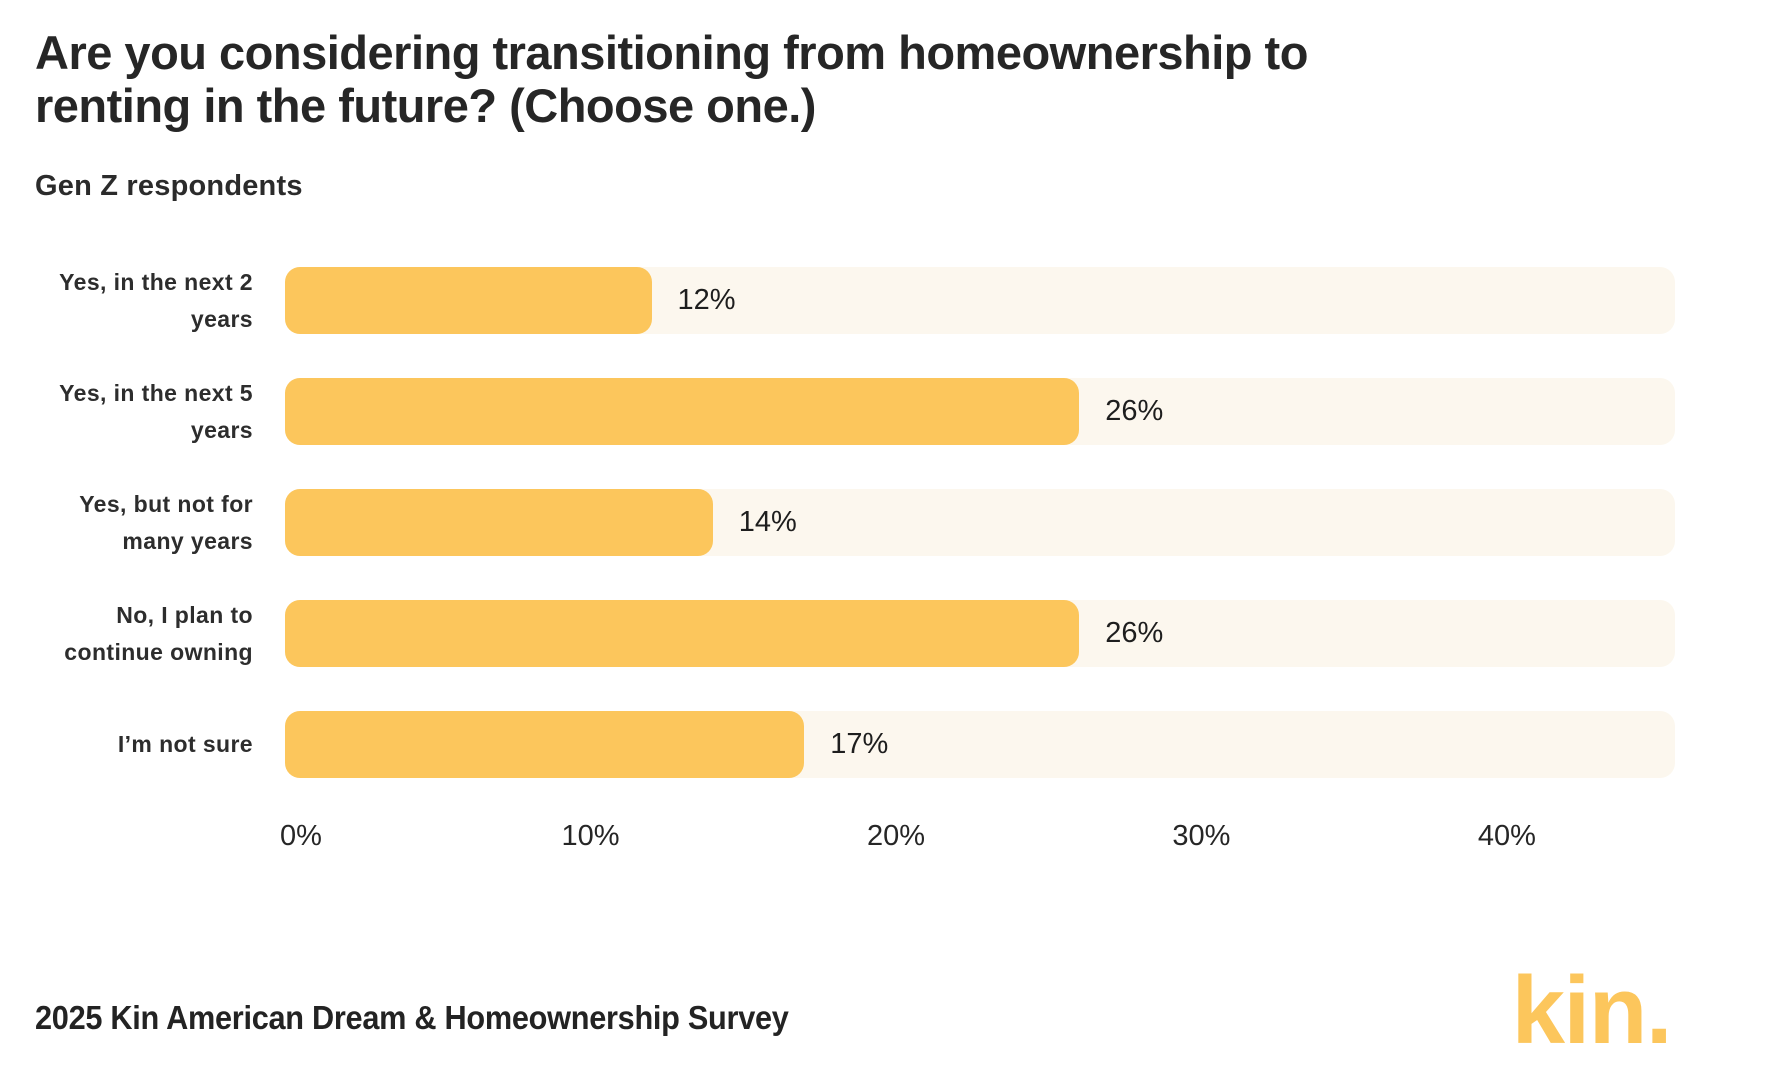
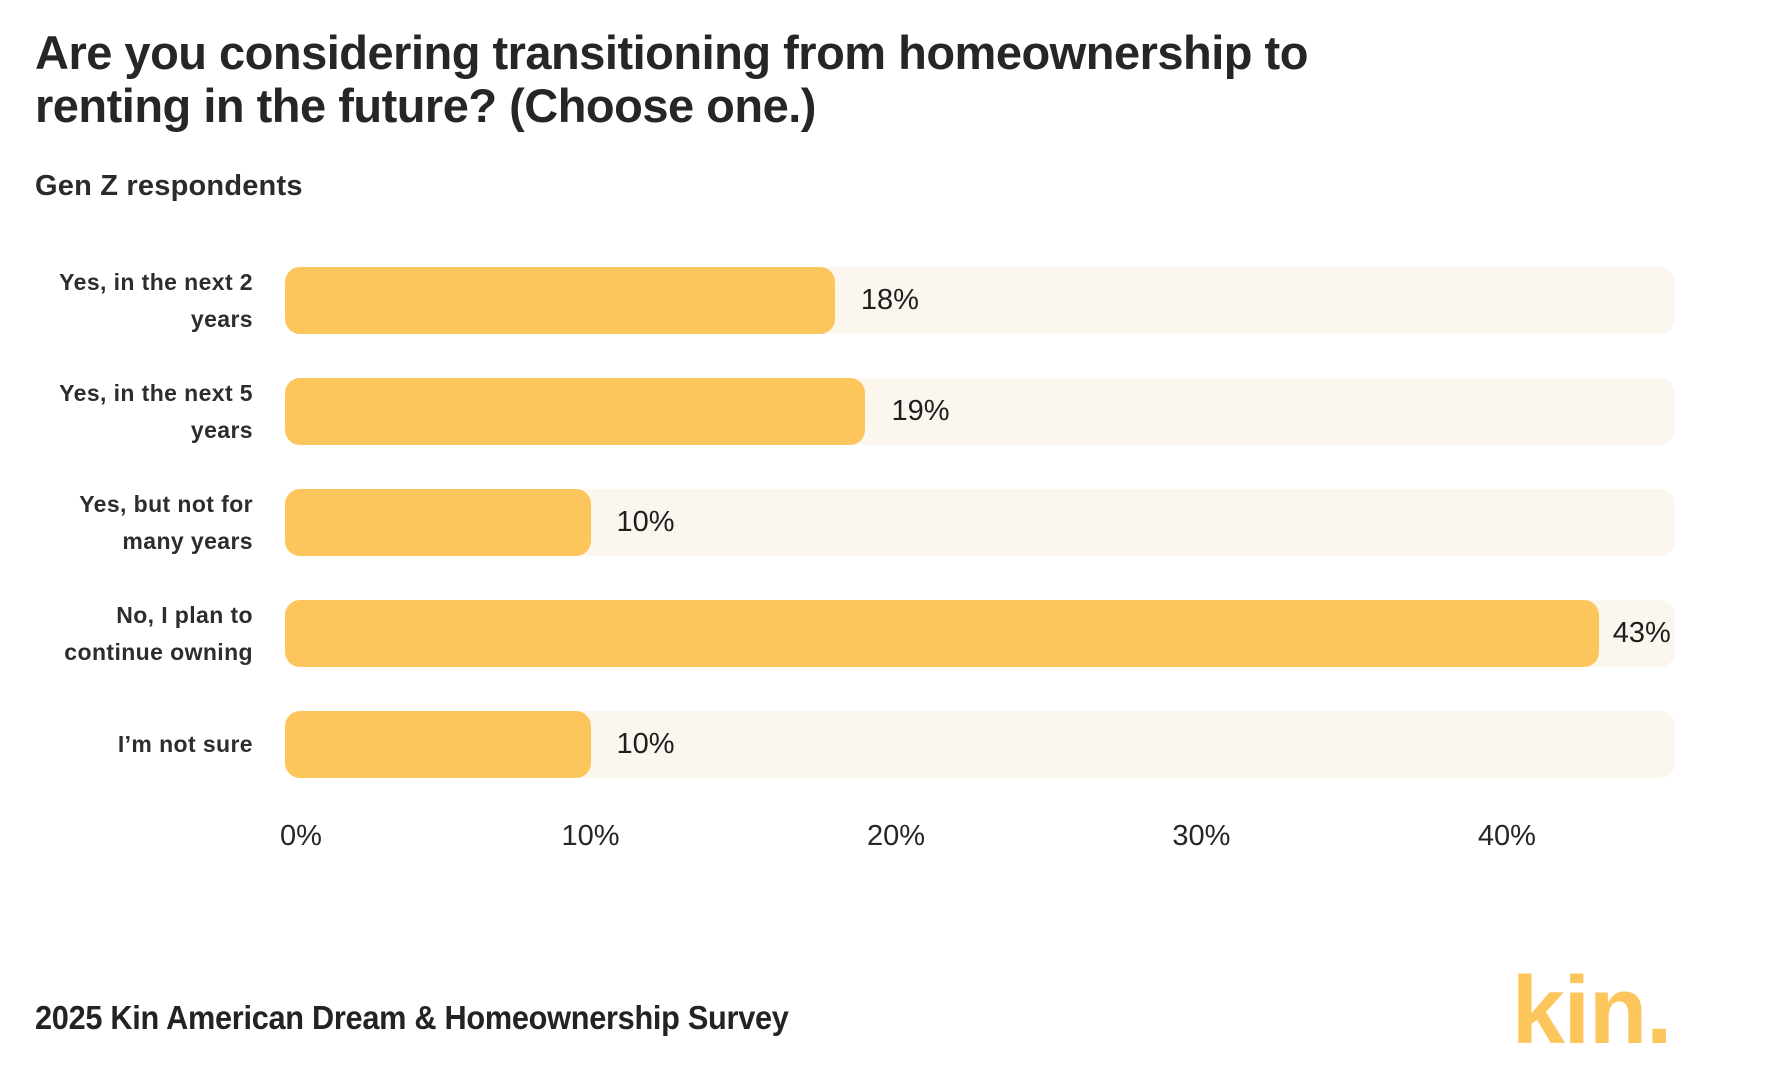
Yes, in the next 2 years: 12% -> 18%
Yes, in the next 5 years: 26% -> 19%
Yes, but not for many years: 14% -> 10%
No, I plan to continue owning: 26% -> 43%
I’m not sure: 17% -> 10%
